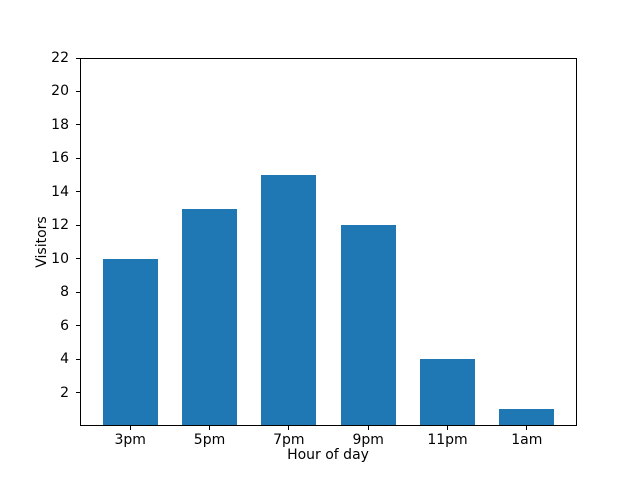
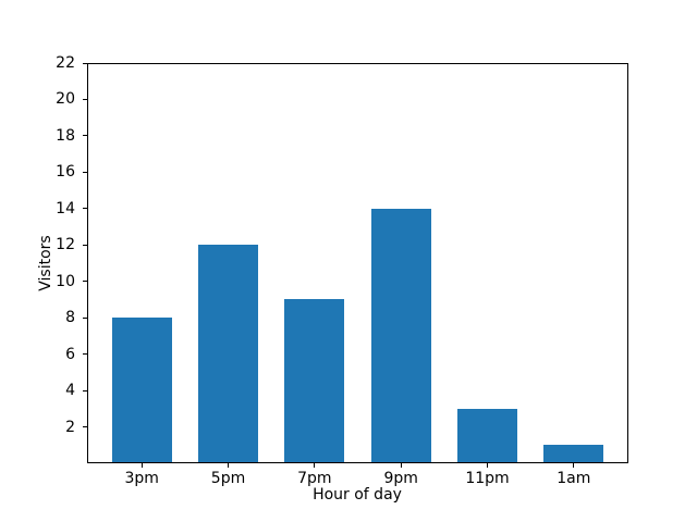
3pm: 10 -> 8
5pm: 13 -> 12
7pm: 15 -> 9
9pm: 12 -> 14
11pm: 4 -> 3
